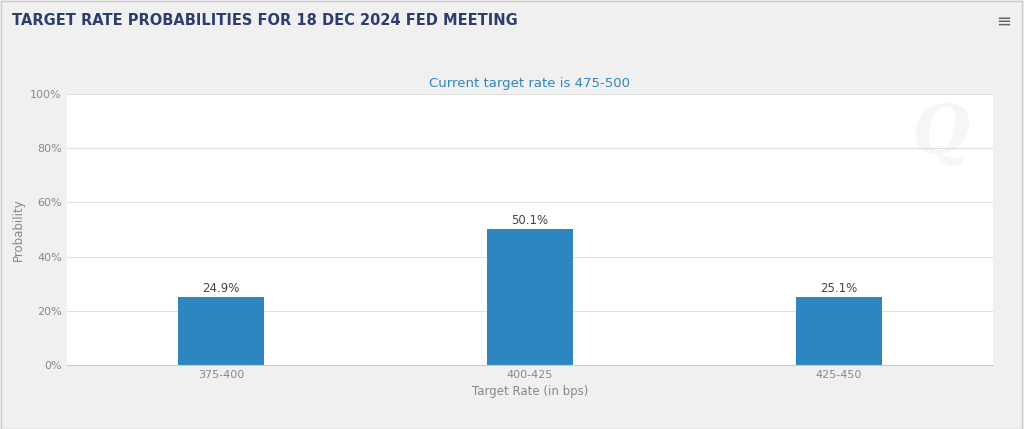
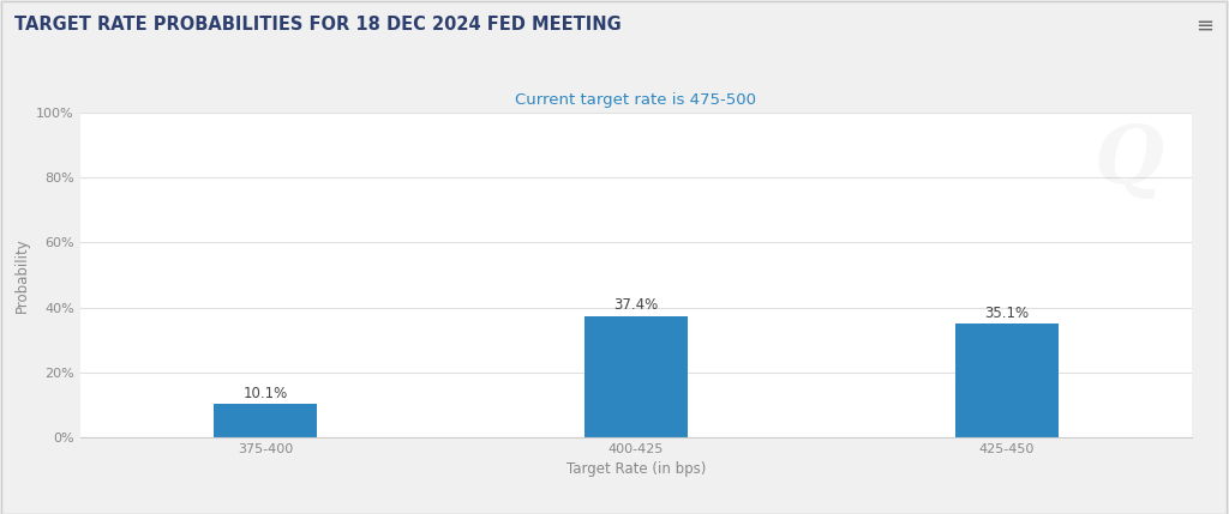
375-400: 24.9% -> 10.1%
400-425: 50.1% -> 37.4%
425-450: 25.1% -> 35.1%
